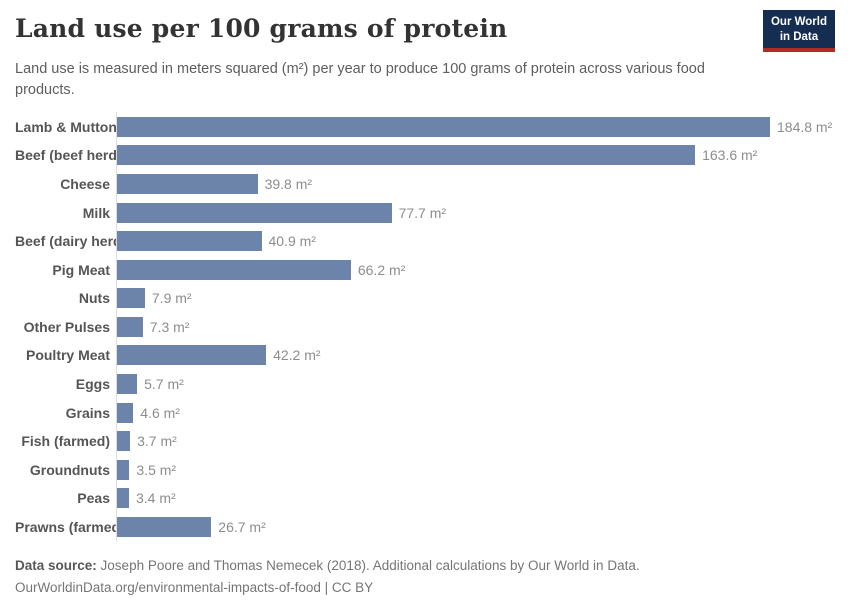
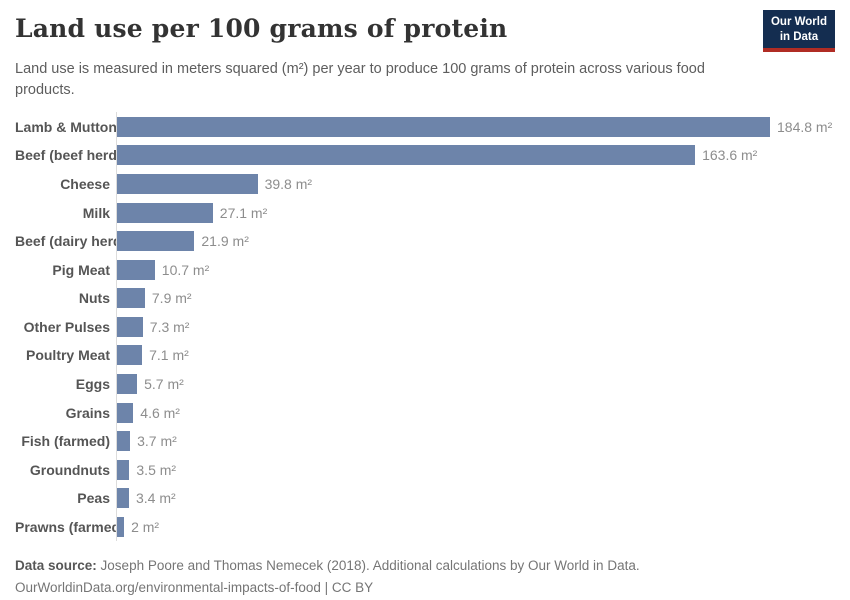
Milk: 77.7 -> 27.1
Beef (dairy herd): 40.9 -> 21.9
Pig Meat: 66.2 -> 10.7
Poultry Meat: 42.2 -> 7.1
Prawns (farmed): 26.7 -> 2
